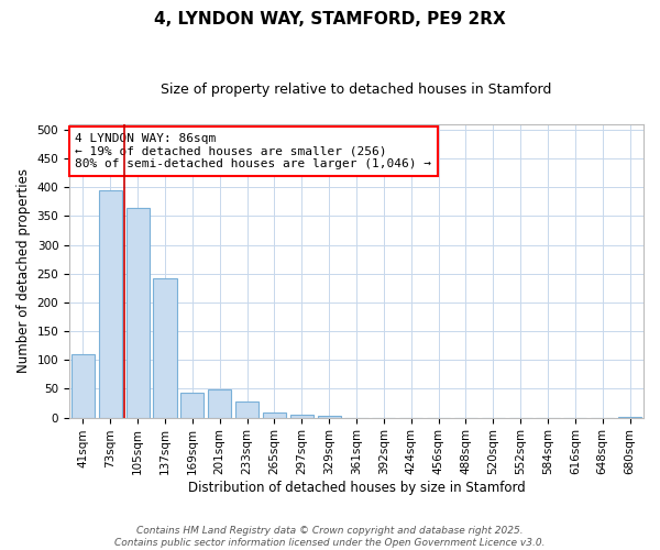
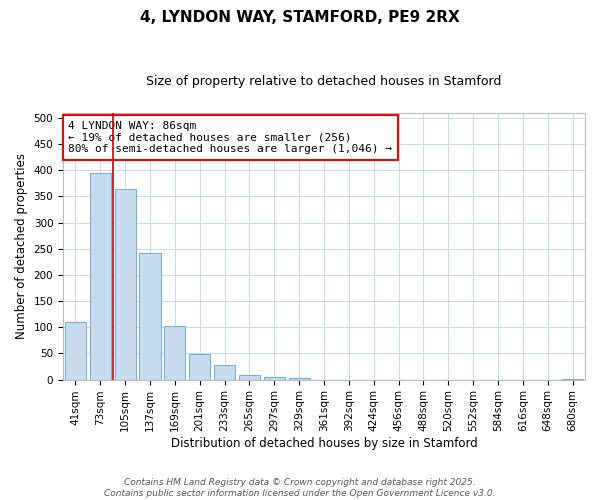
169sqm: 44 -> 103
